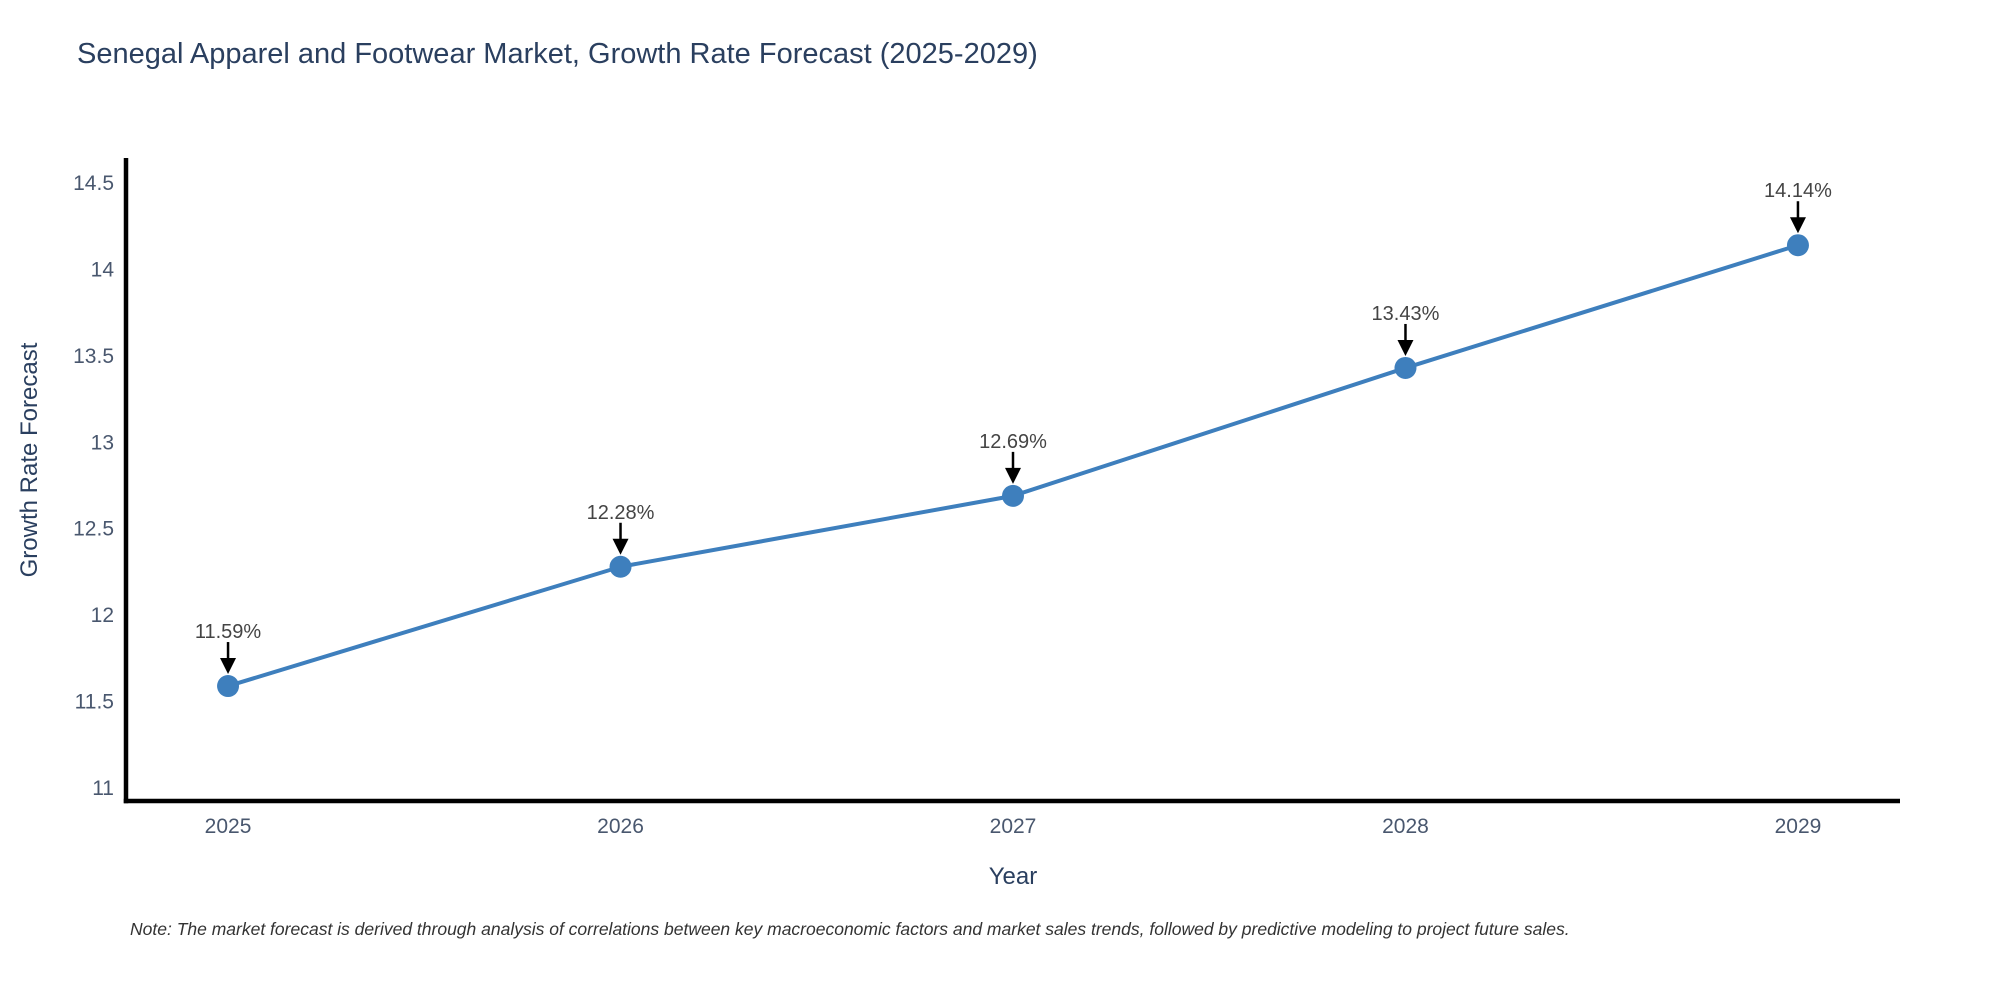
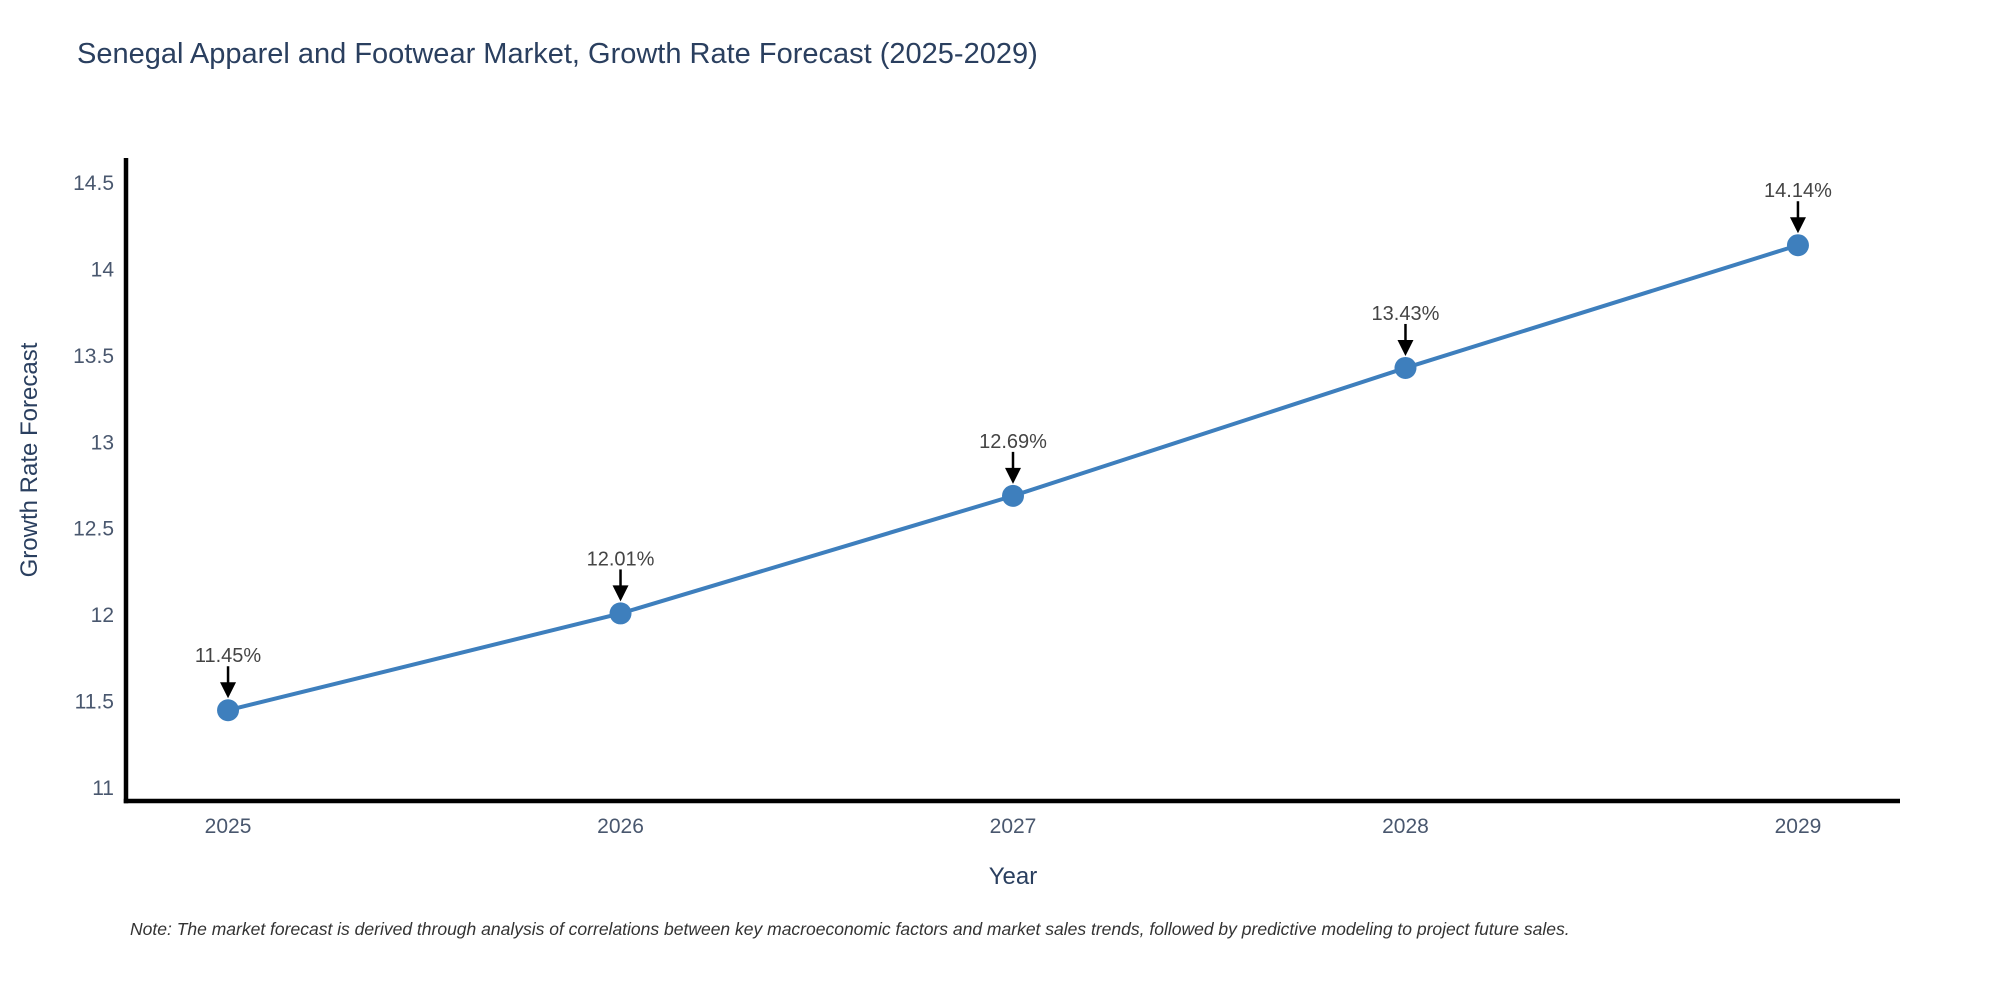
2025: 11.59% -> 11.45%
2026: 12.28% -> 12.01%
